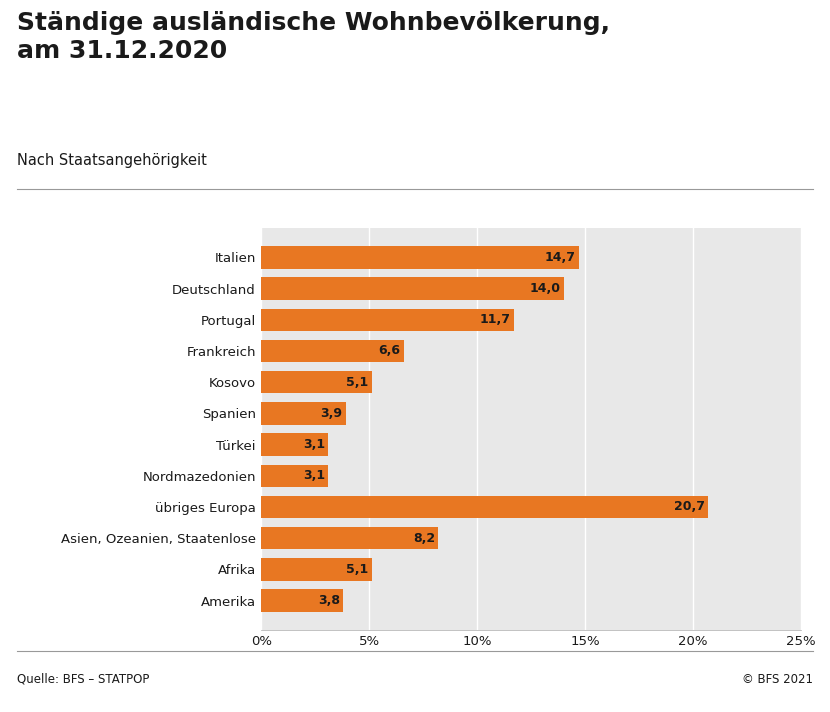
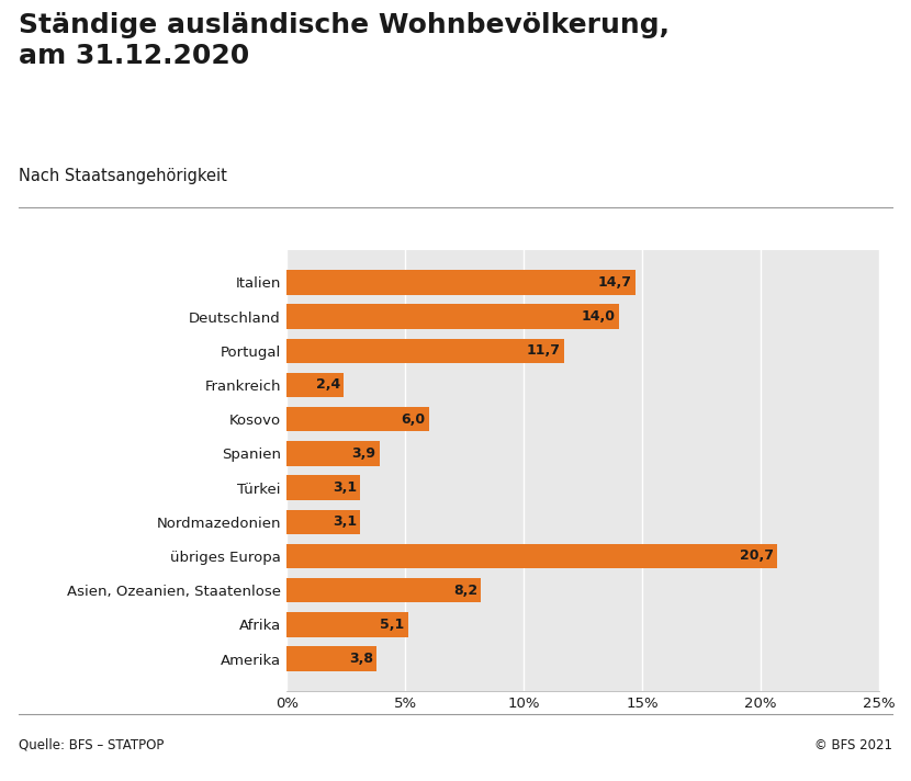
Frankreich: 6,6 -> 2,4
Kosovo: 5,1 -> 6,0
